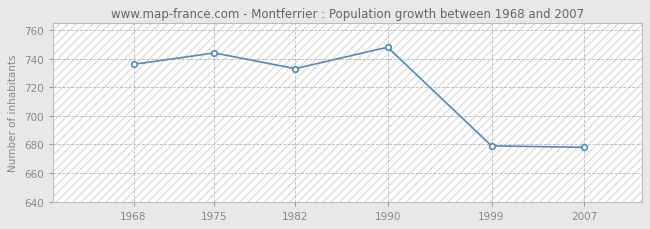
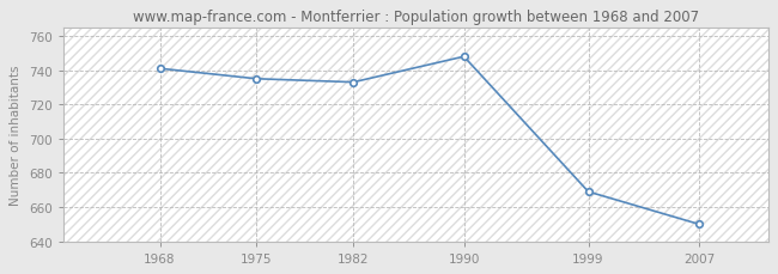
1968: 736 -> 741
1975: 744 -> 735
1999: 679 -> 669
2007: 678 -> 650
